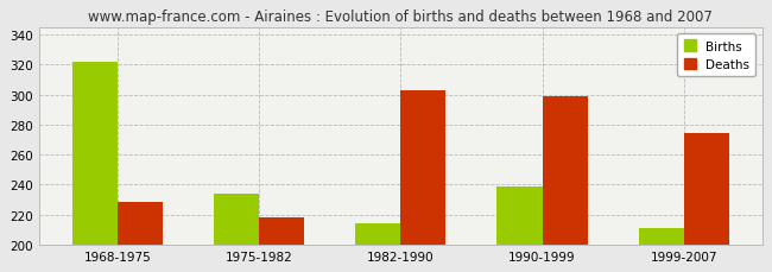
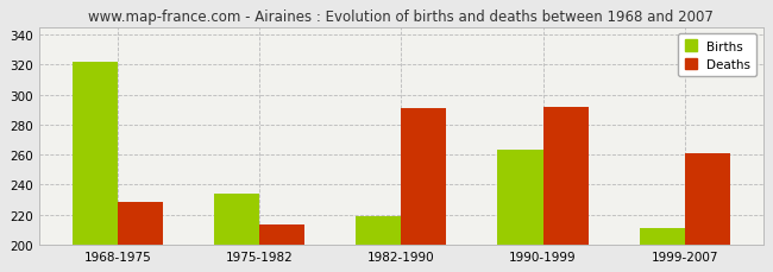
Deaths/1975-1982: 218 -> 213
Births/1982-1990: 214 -> 219
Deaths/1982-1990: 303 -> 291
Births/1990-1999: 239 -> 263
Deaths/1990-1999: 299 -> 292
Deaths/1999-2007: 274 -> 261
